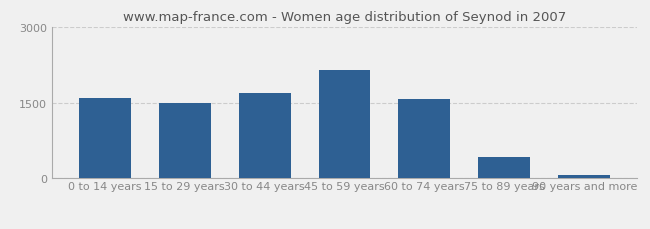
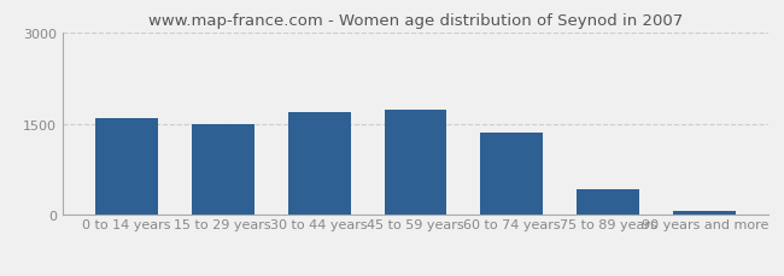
45 to 59 years: 2140 -> 1720
60 to 74 years: 1560 -> 1360
